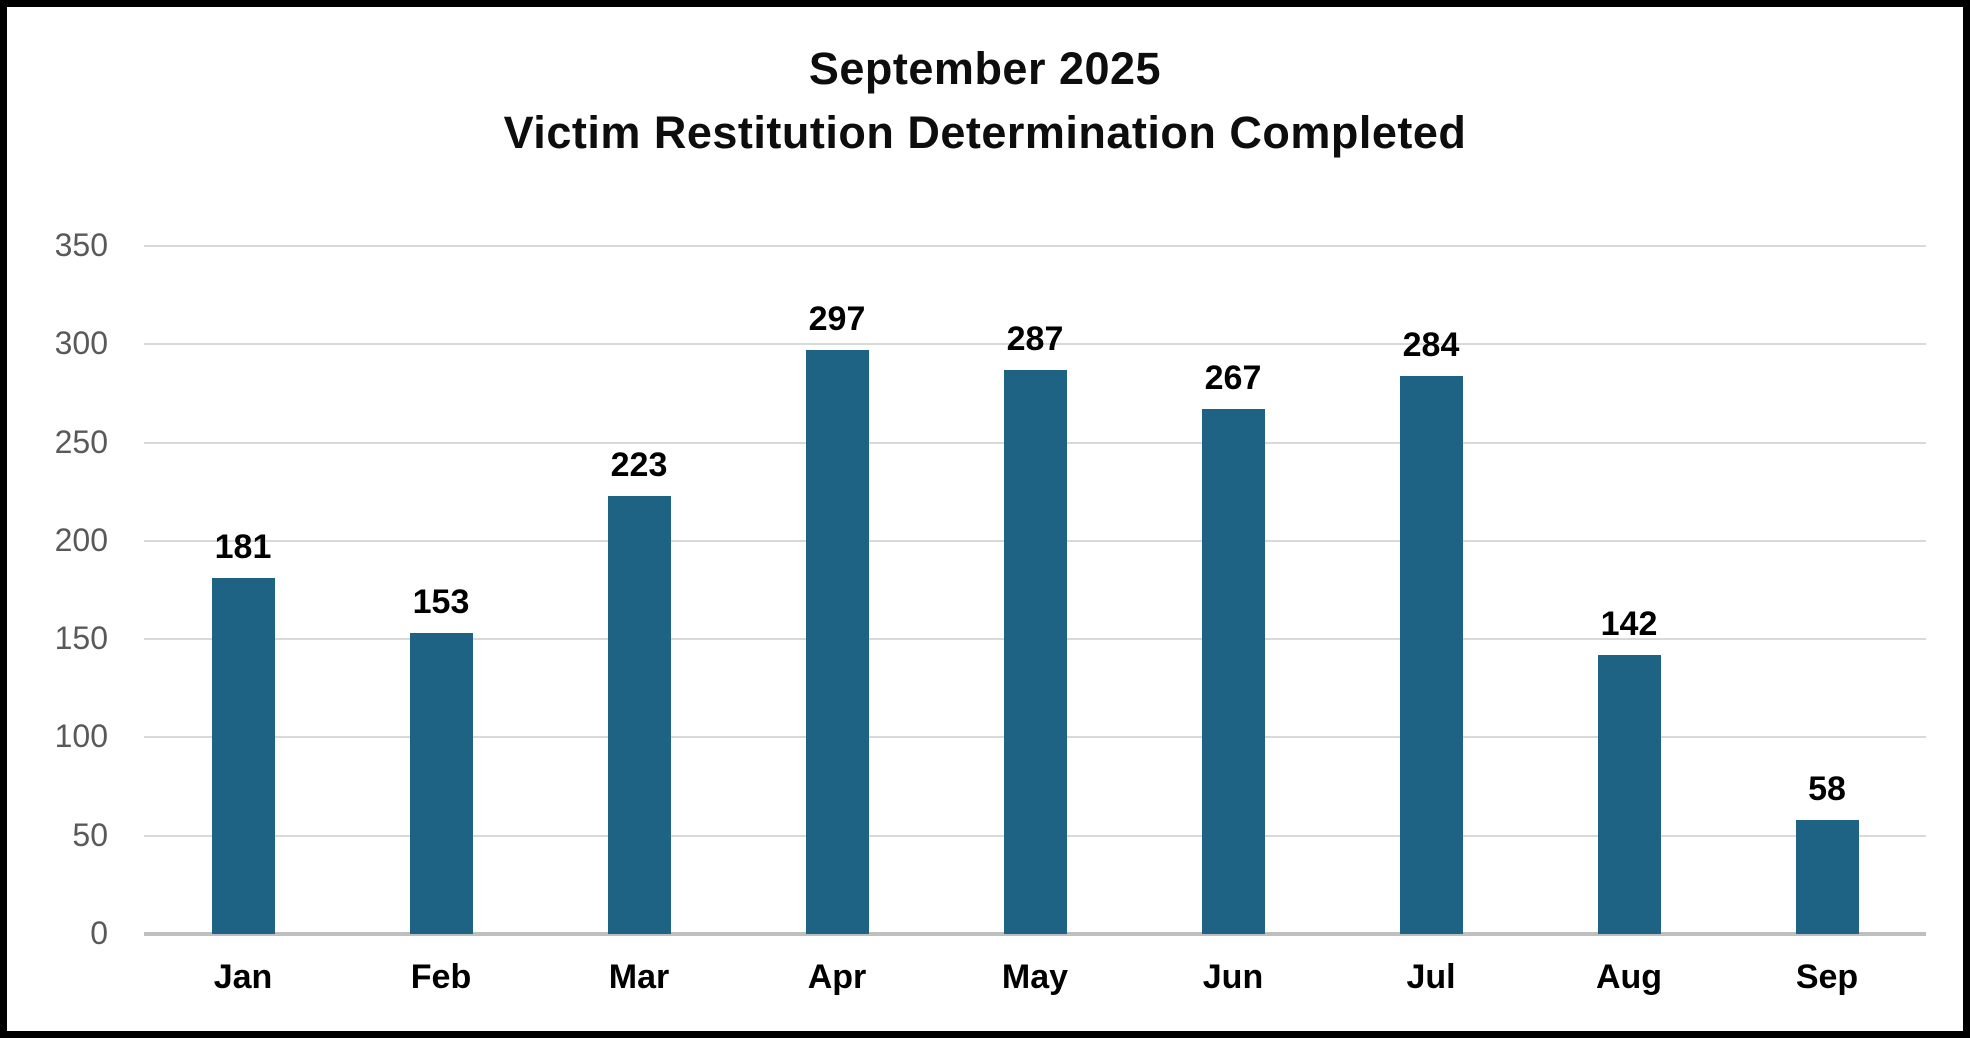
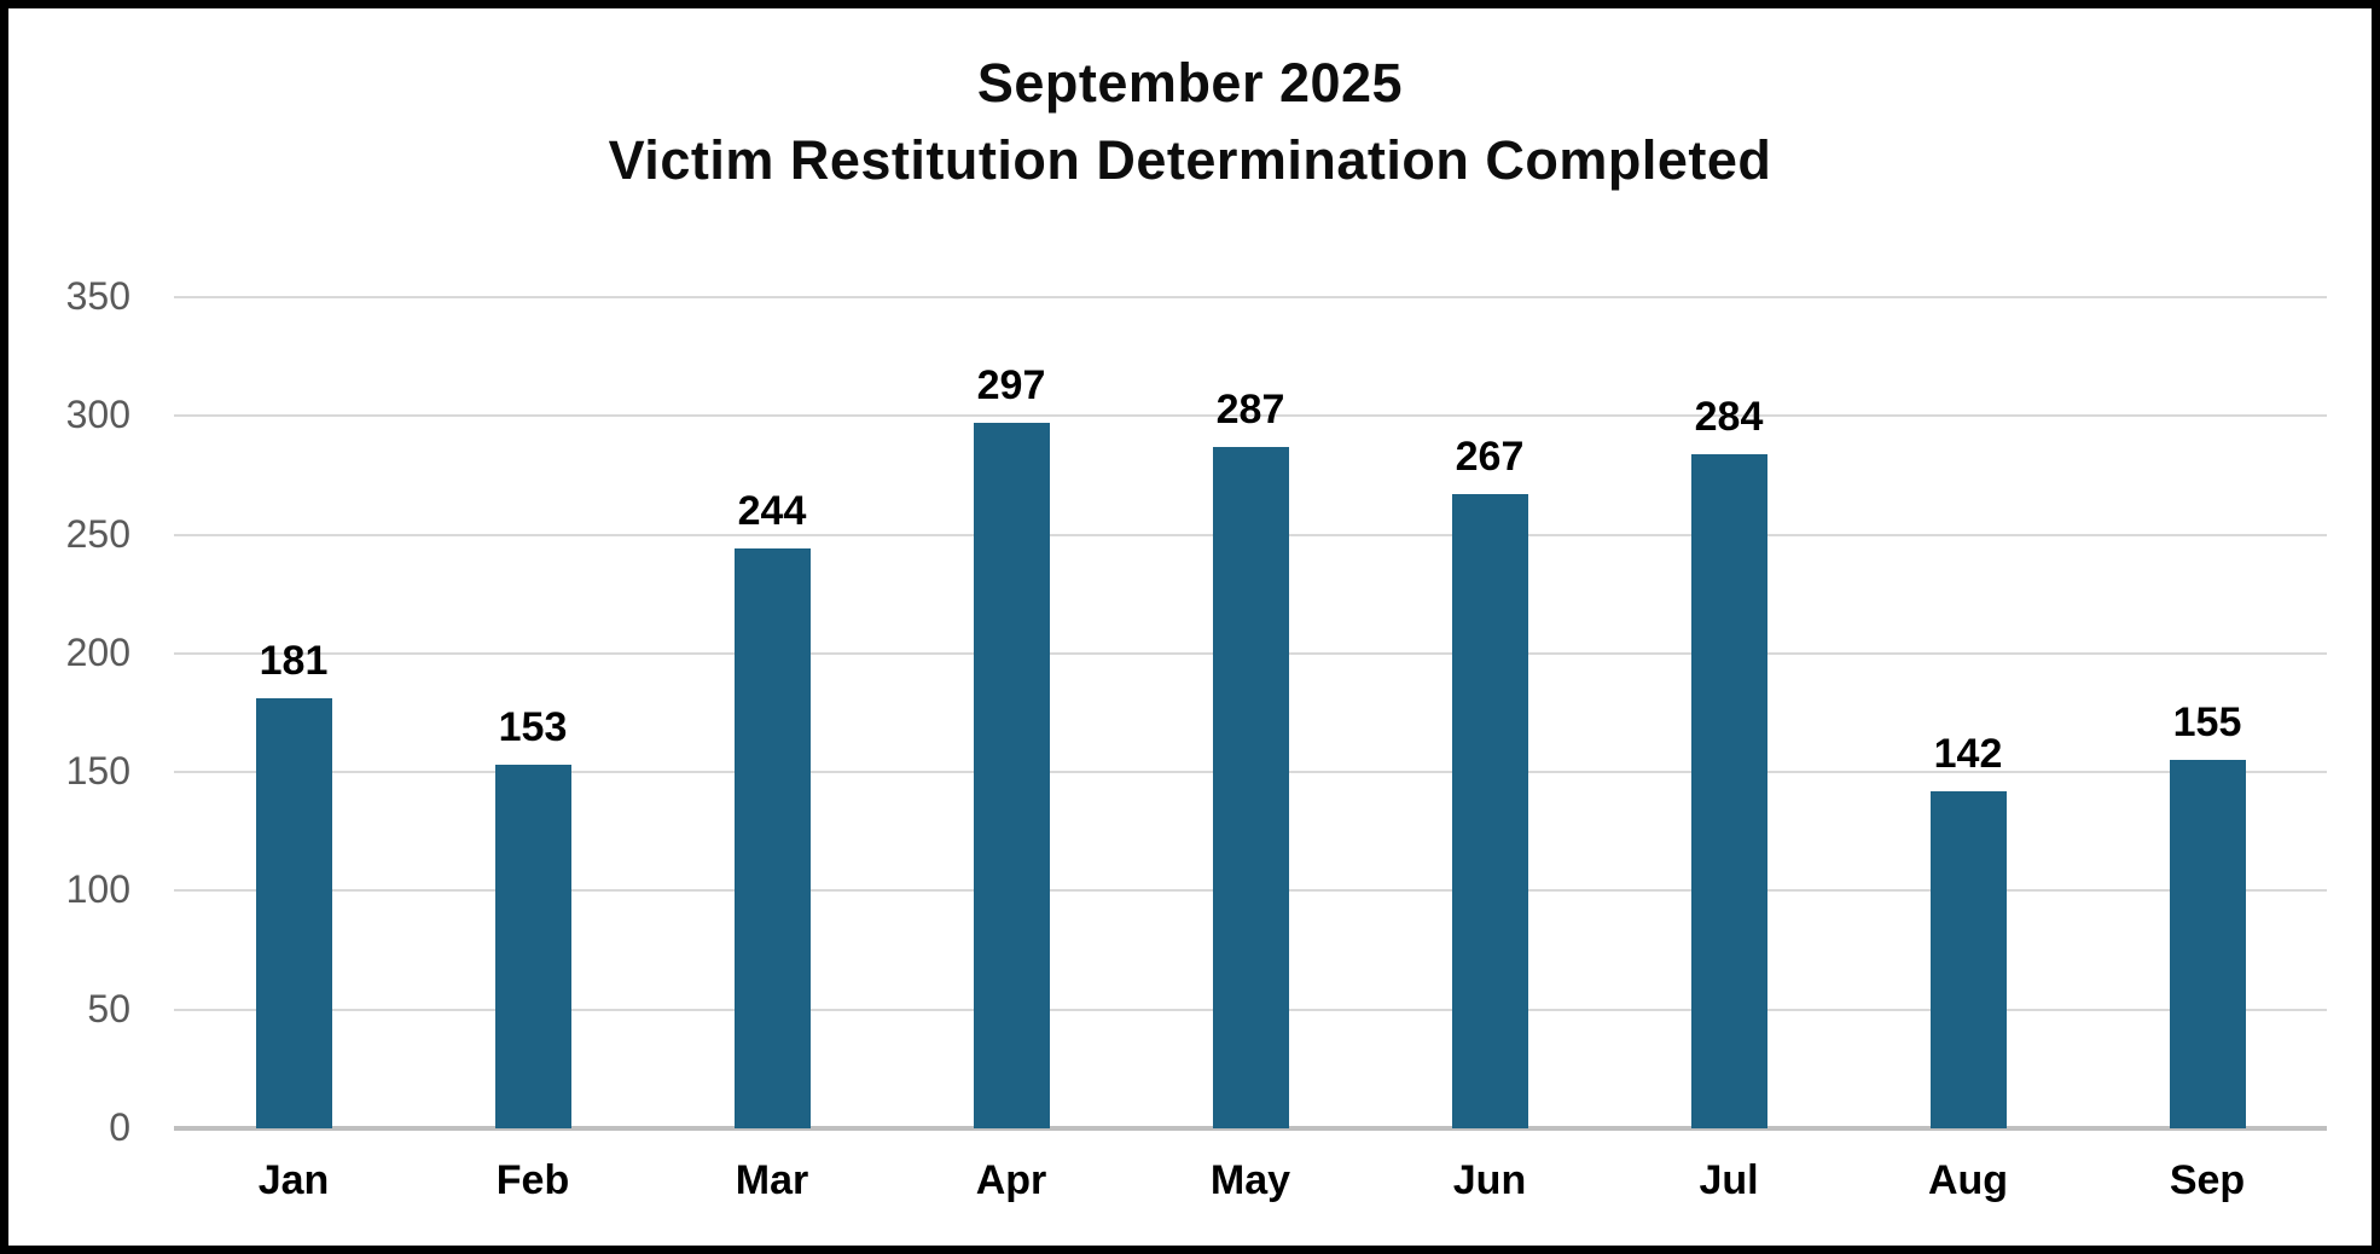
Mar: 223 -> 244
Sep: 58 -> 155
